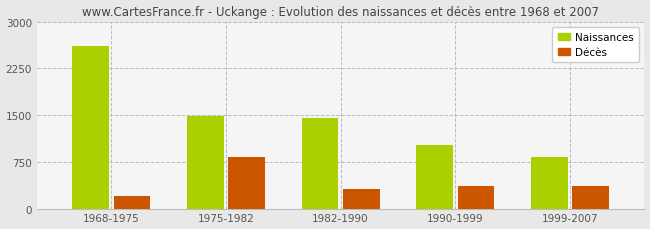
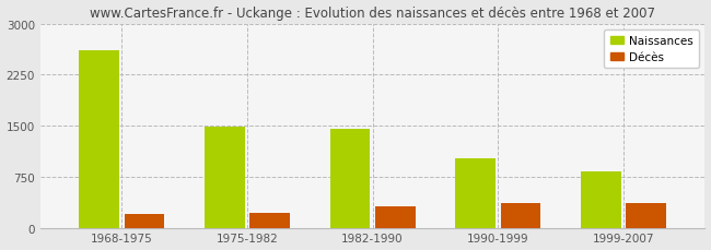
Décès/1975-1982: 820 -> 220
